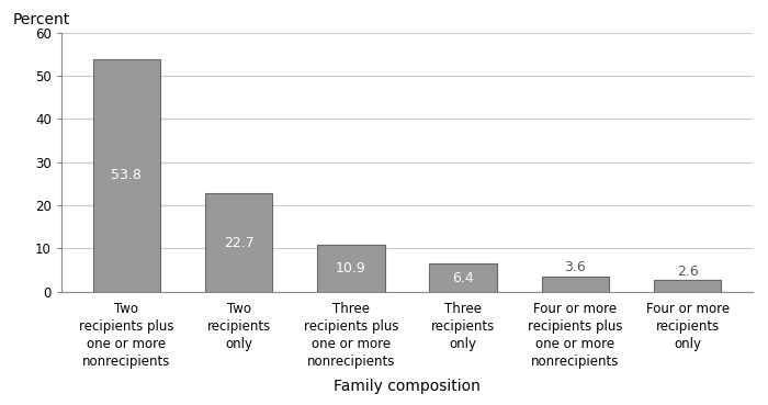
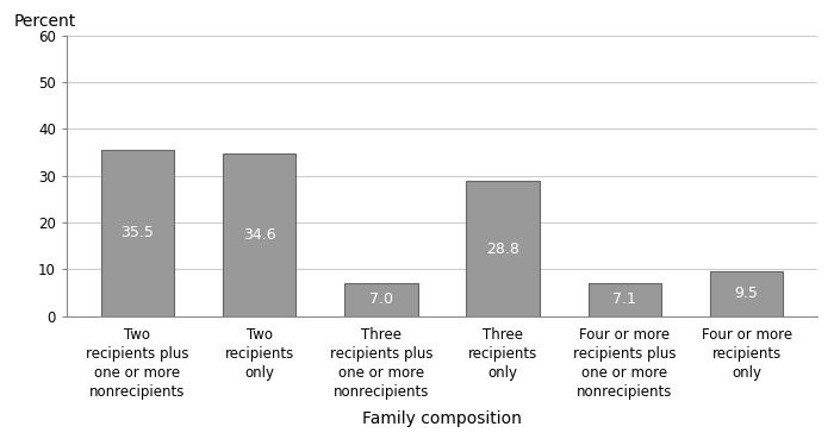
Two recipients plus one or more nonrecipients: 53.8 -> 35.5
Two recipients only: 22.7 -> 34.6
Three recipients plus one or more nonrecipients: 10.9 -> 7.0
Three recipients only: 6.4 -> 28.8
Four or more recipients plus one or more nonrecipients: 3.6 -> 7.1
Four or more recipients only: 2.6 -> 9.5
